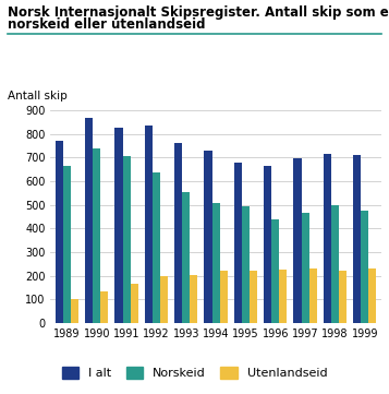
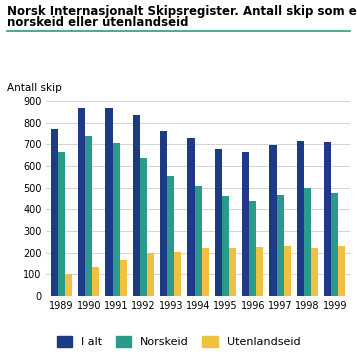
I alt/1991: 825 -> 870
Norskeid/1995: 495 -> 460
